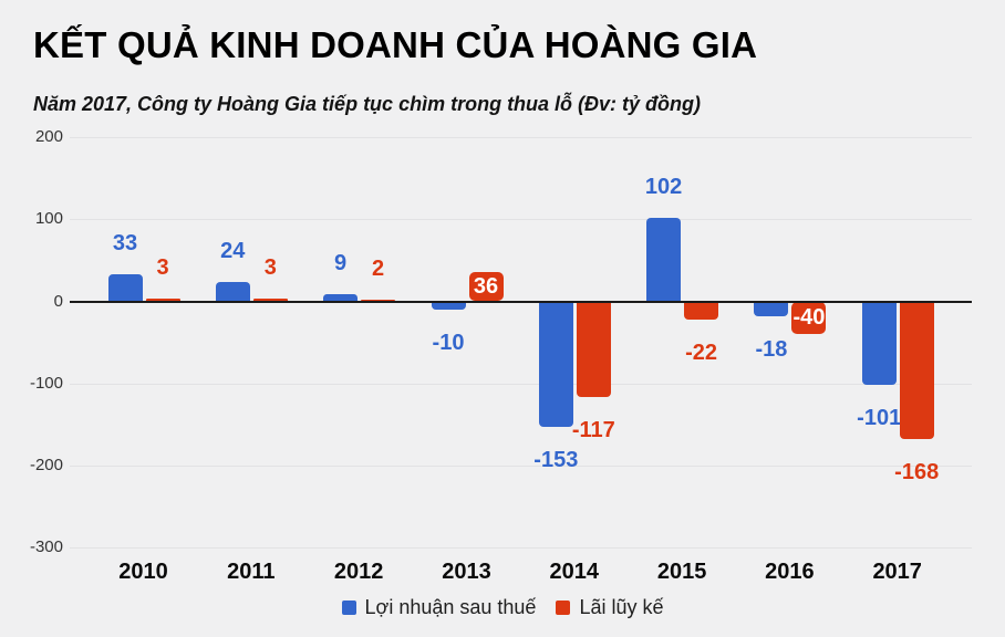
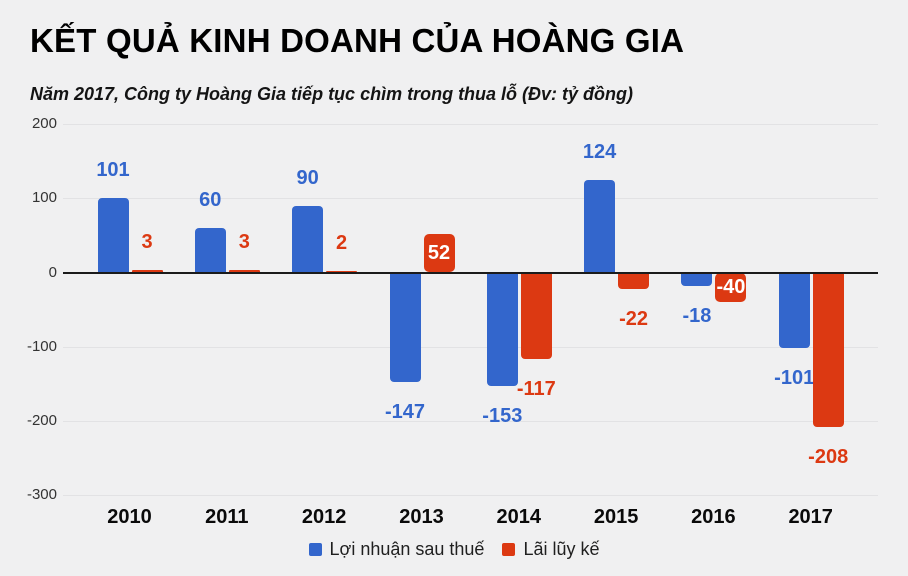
Lợi nhuận sau thuế/2010: 33 -> 101
Lợi nhuận sau thuế/2011: 24 -> 60
Lợi nhuận sau thuế/2012: 9 -> 90
Lợi nhuận sau thuế/2013: -10 -> -147
Lãi lũy kế/2013: 36 -> 52
Lợi nhuận sau thuế/2015: 102 -> 124
Lãi lũy kế/2017: -168 -> -208
